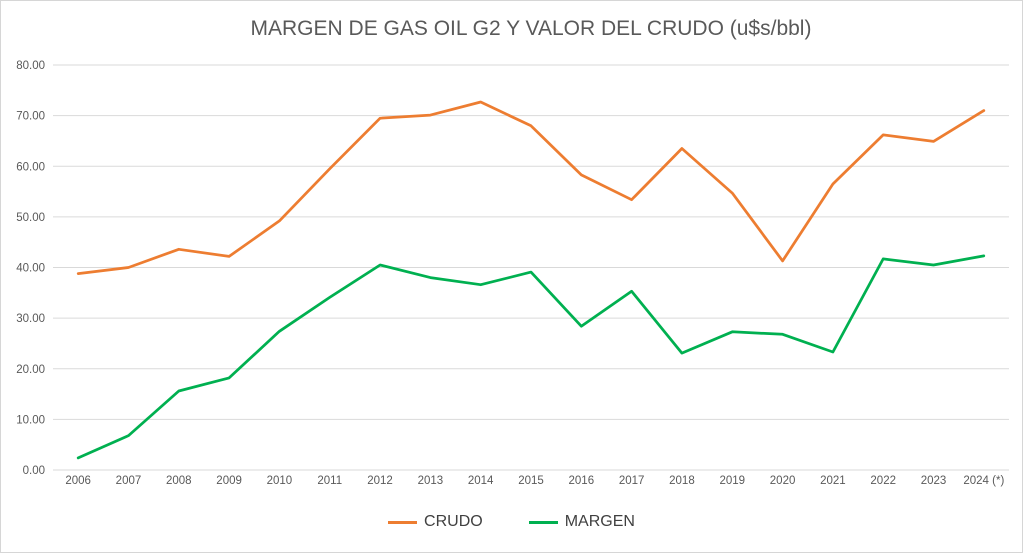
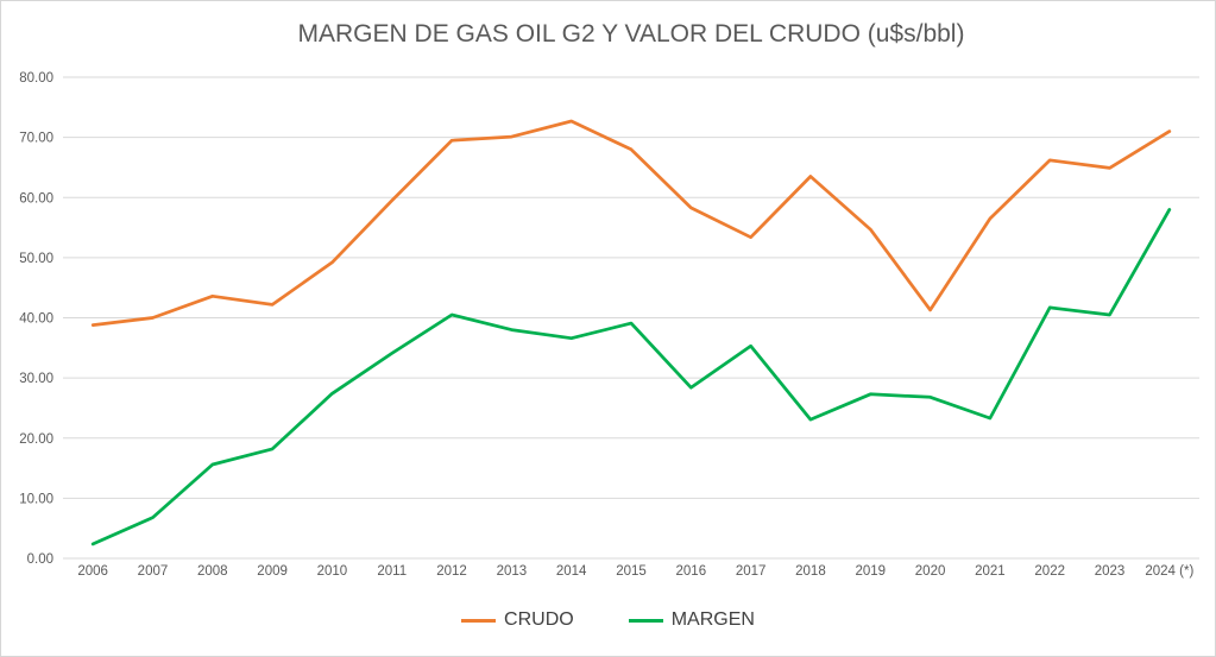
MARGEN/2024 (*): 42 -> 58
